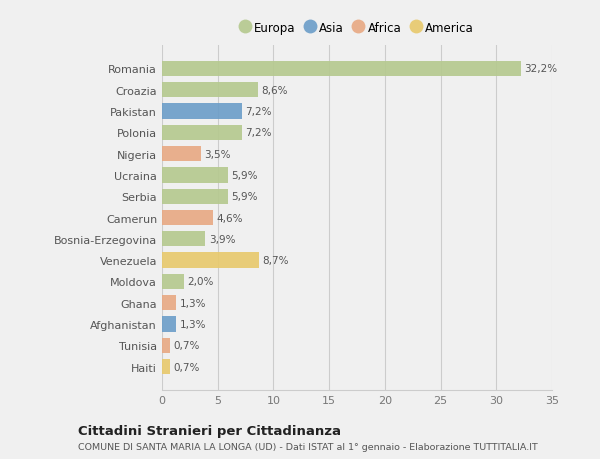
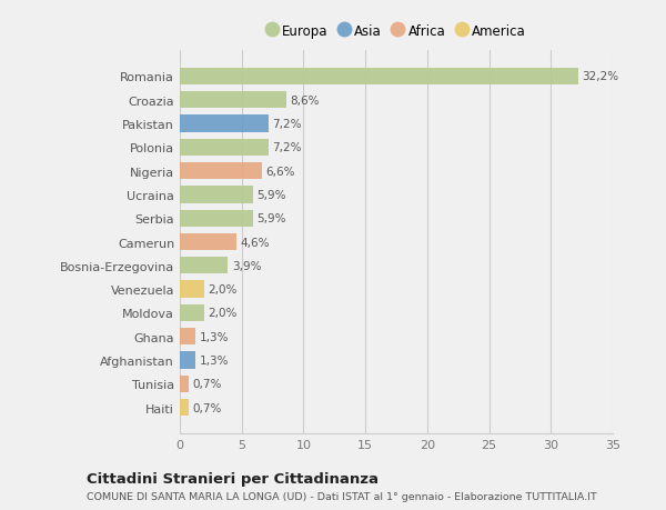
Nigeria: 3,5% -> 6,6%
Venezuela: 8,7% -> 2,0%
